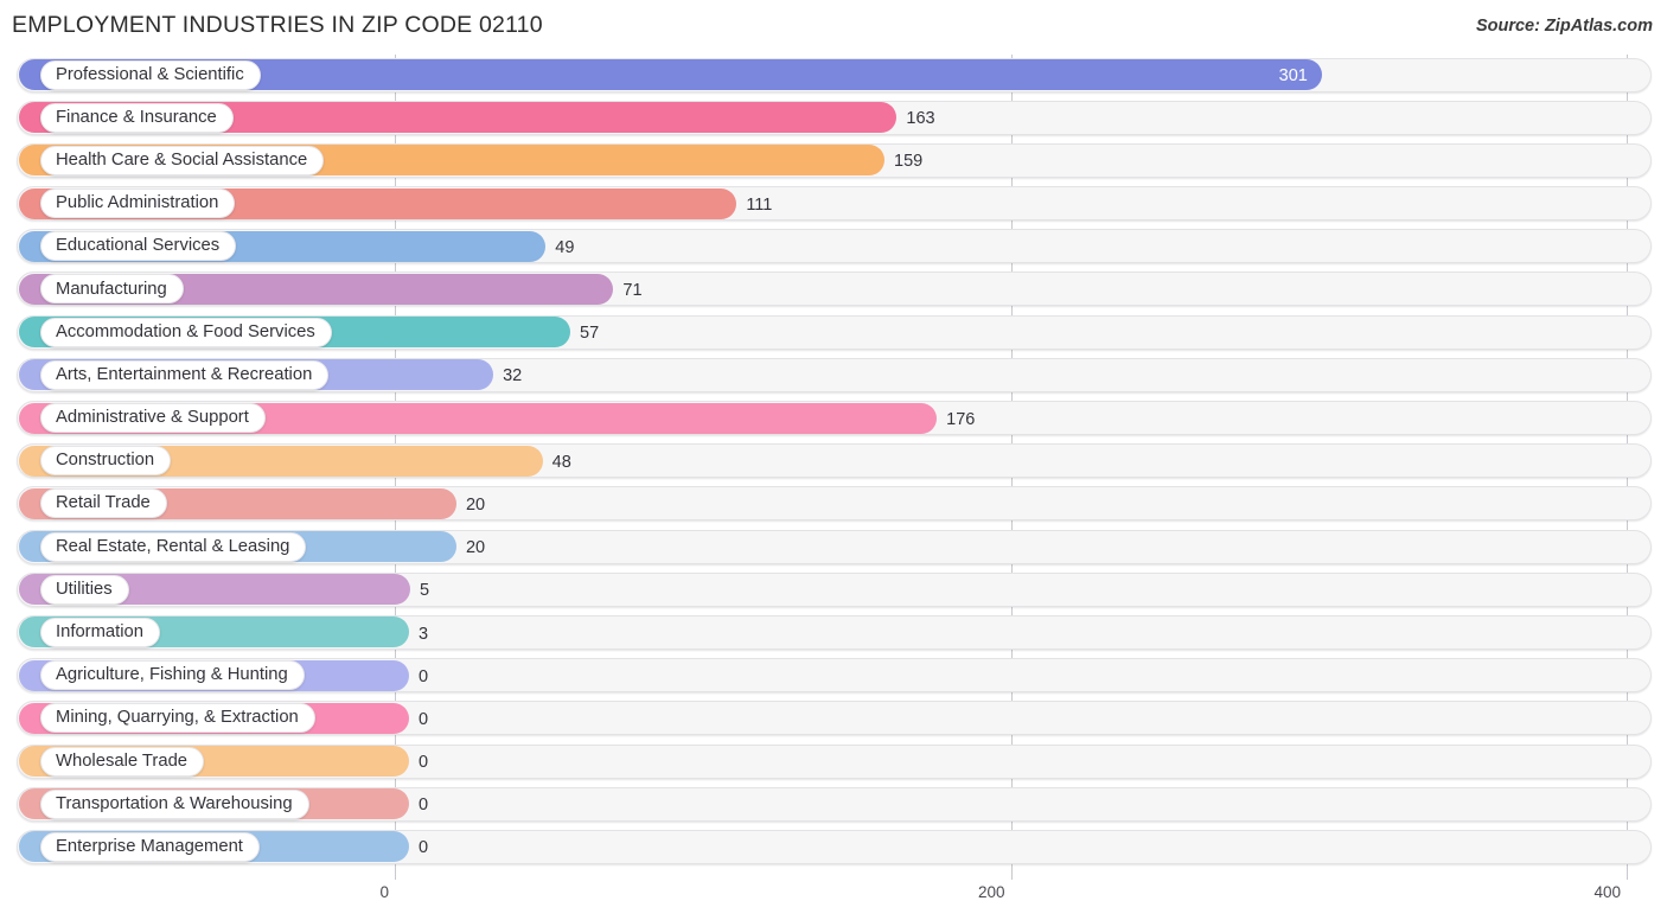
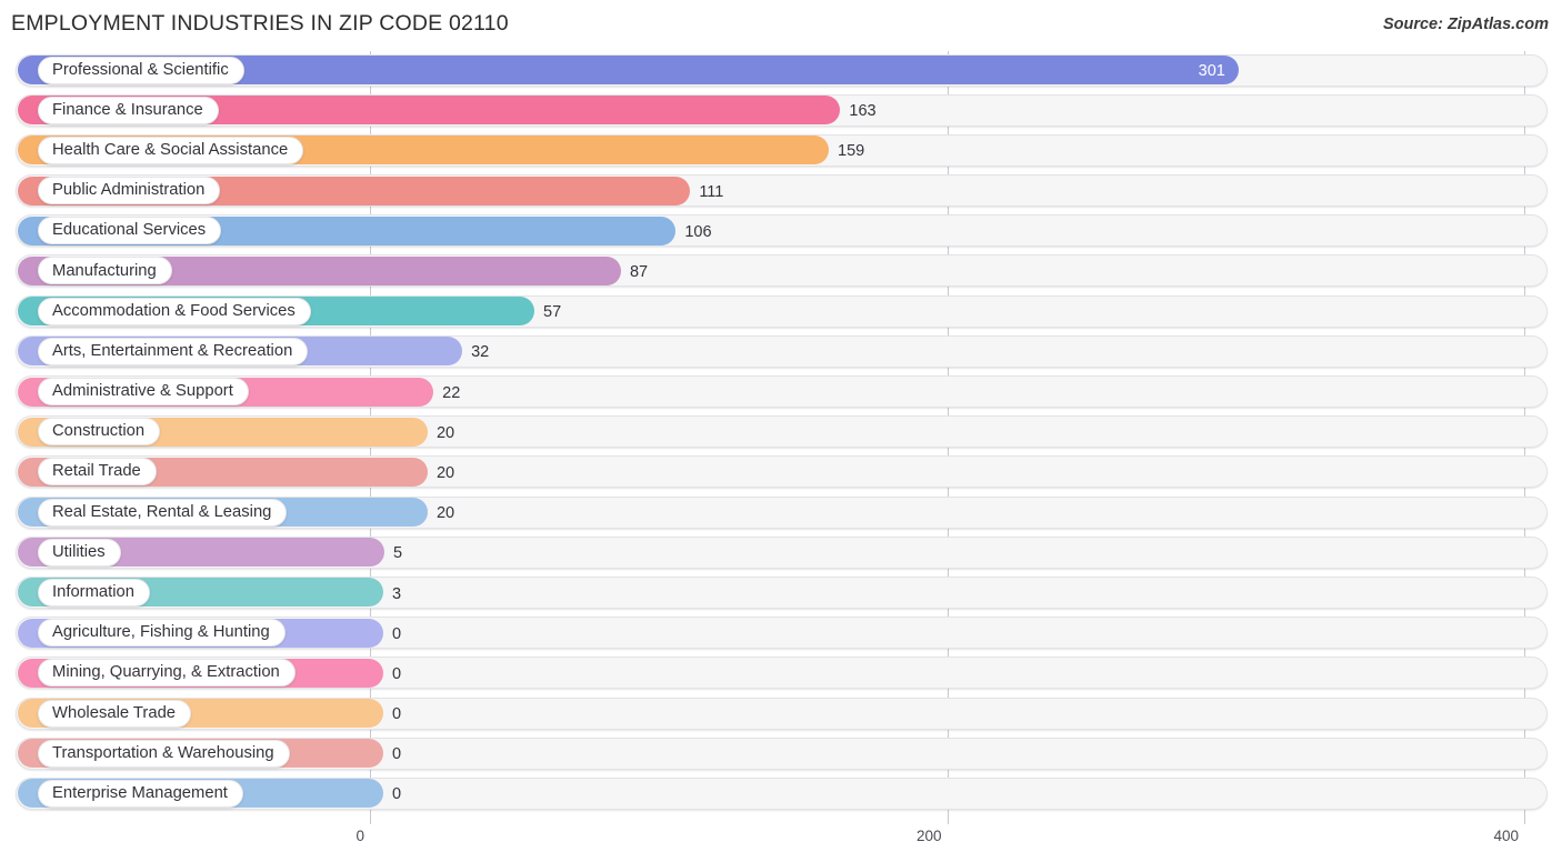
Educational Services: 49 -> 106
Manufacturing: 71 -> 87
Administrative & Support: 176 -> 22
Construction: 48 -> 20
